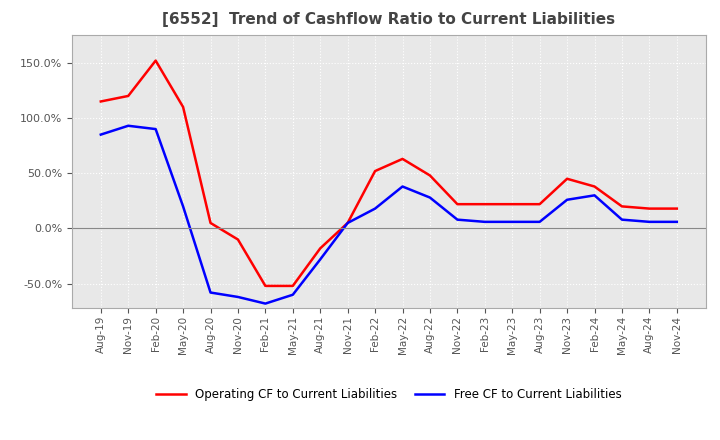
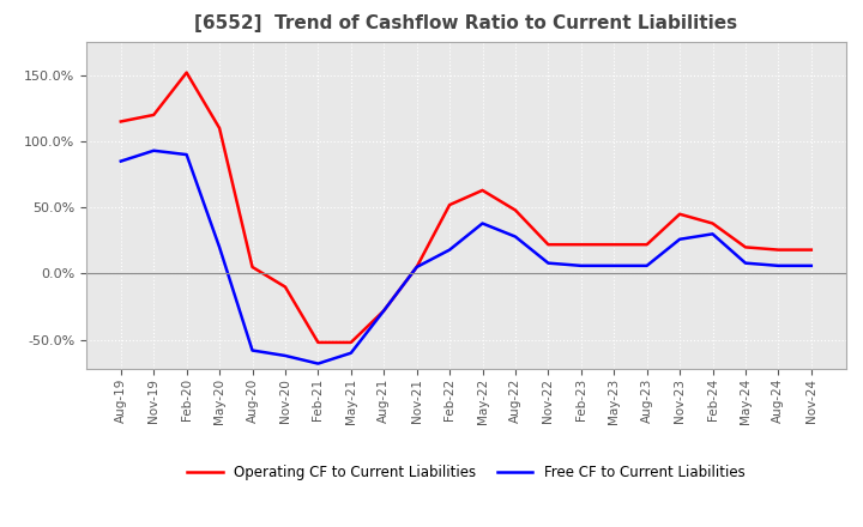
Operating CF to Current Liabilities/Aug-21: -18% -> -28%
